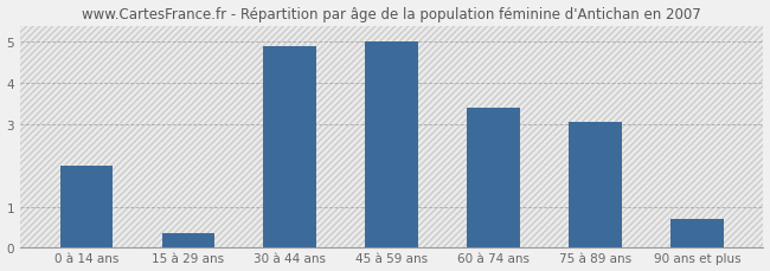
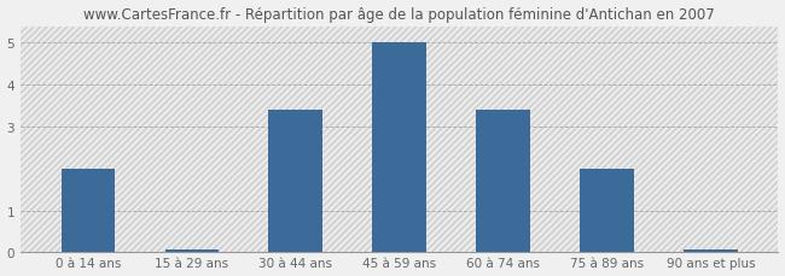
15 à 29 ans: 0.35 -> 0.07
30 à 44 ans: 4.90 -> 3.40
75 à 89 ans: 3.05 -> 2.00
90 ans et plus: 0.70 -> 0.07
